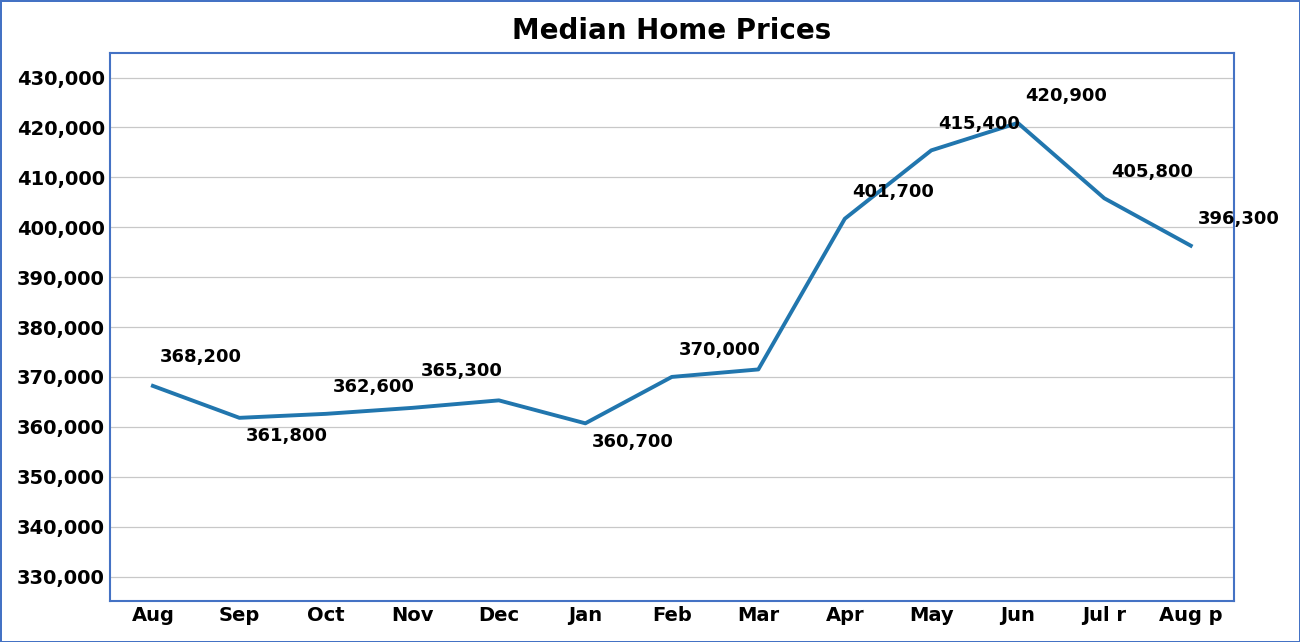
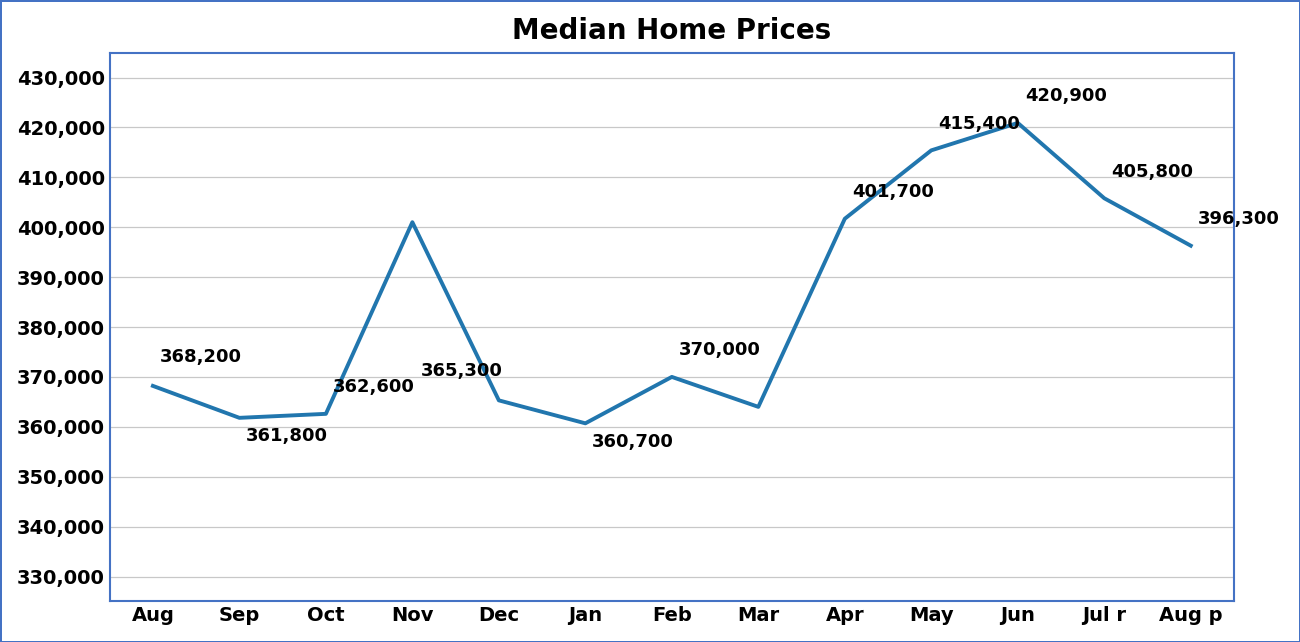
Nov: 363,800 -> 401,000
Mar: 371,500 -> 364,000
